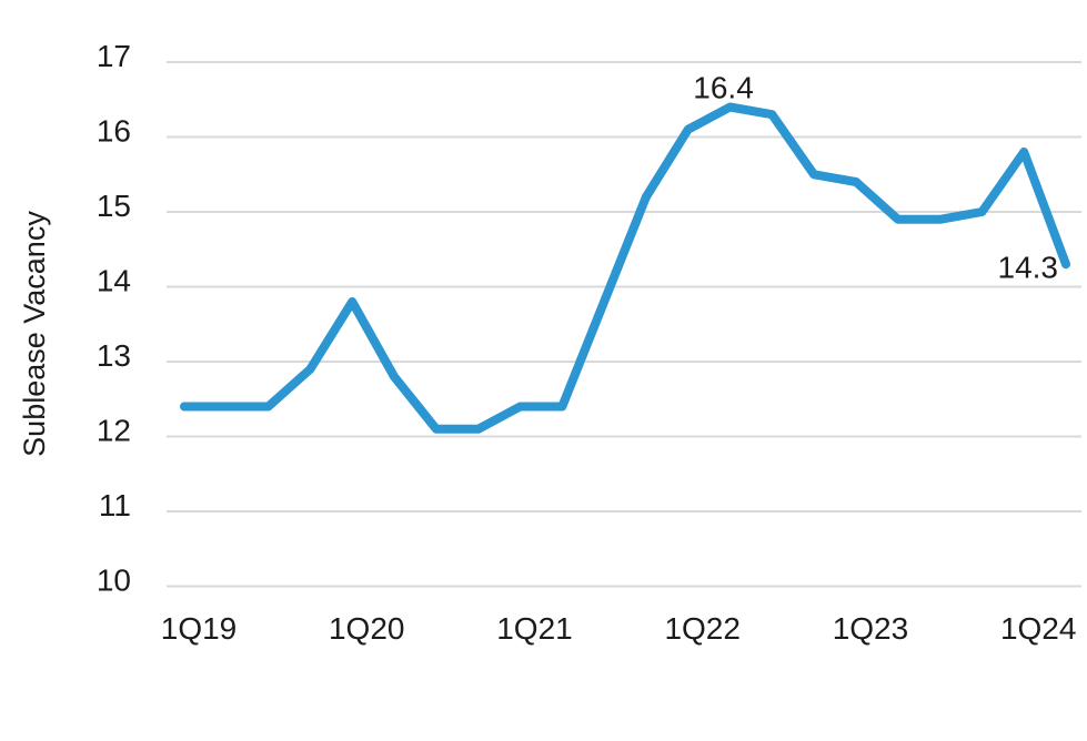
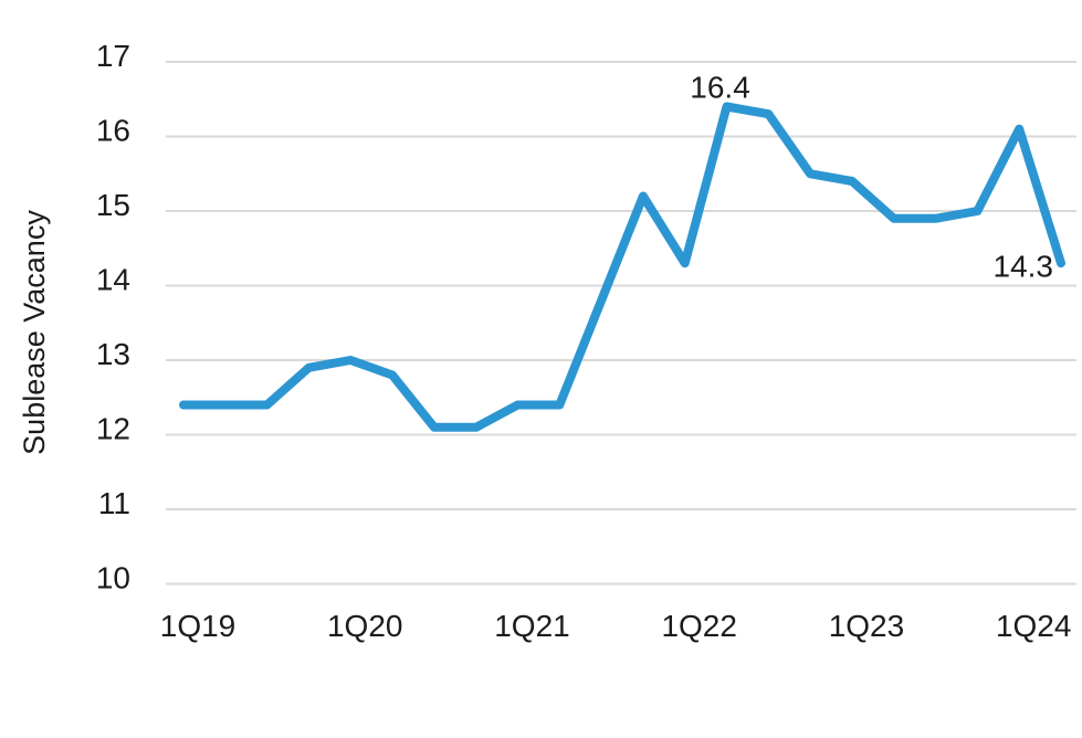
1Q20: 13.8 -> 13.0
1Q22: 16.1 -> 14.3
1Q24: 15.8 -> 16.1
